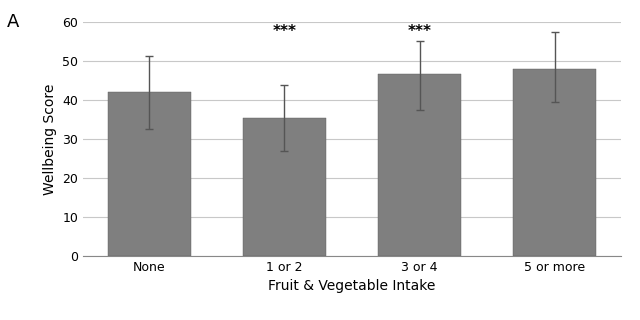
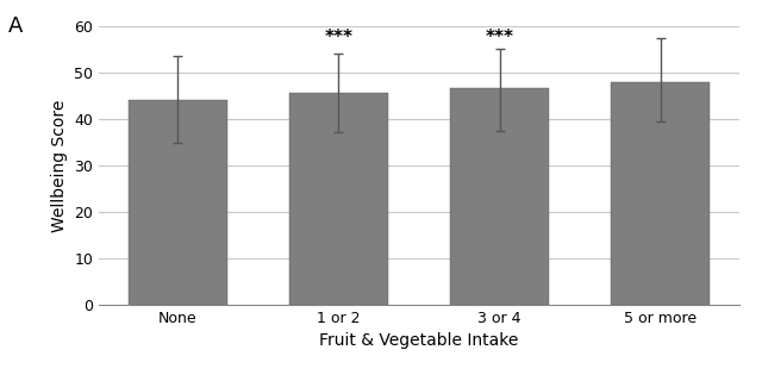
None: 42.0 -> 44.3
1 or 2: 35.5 -> 45.8
